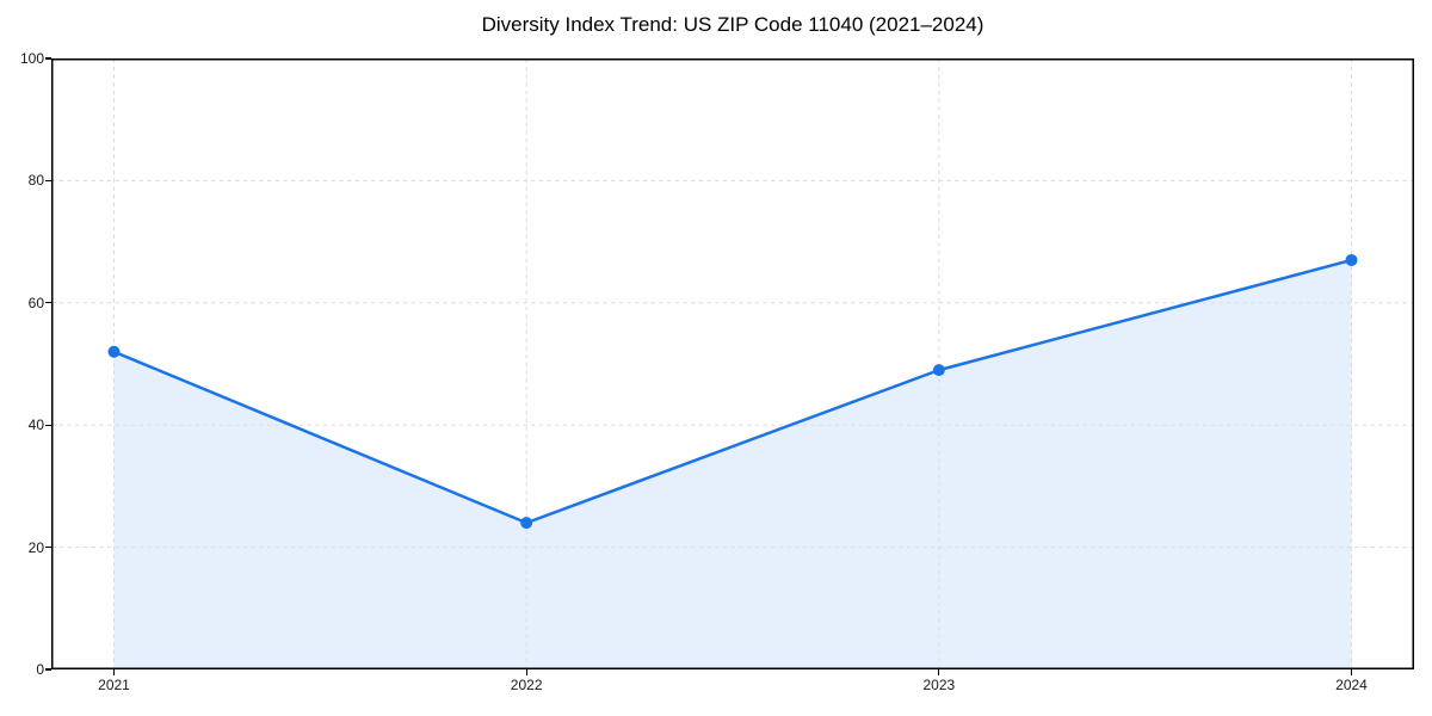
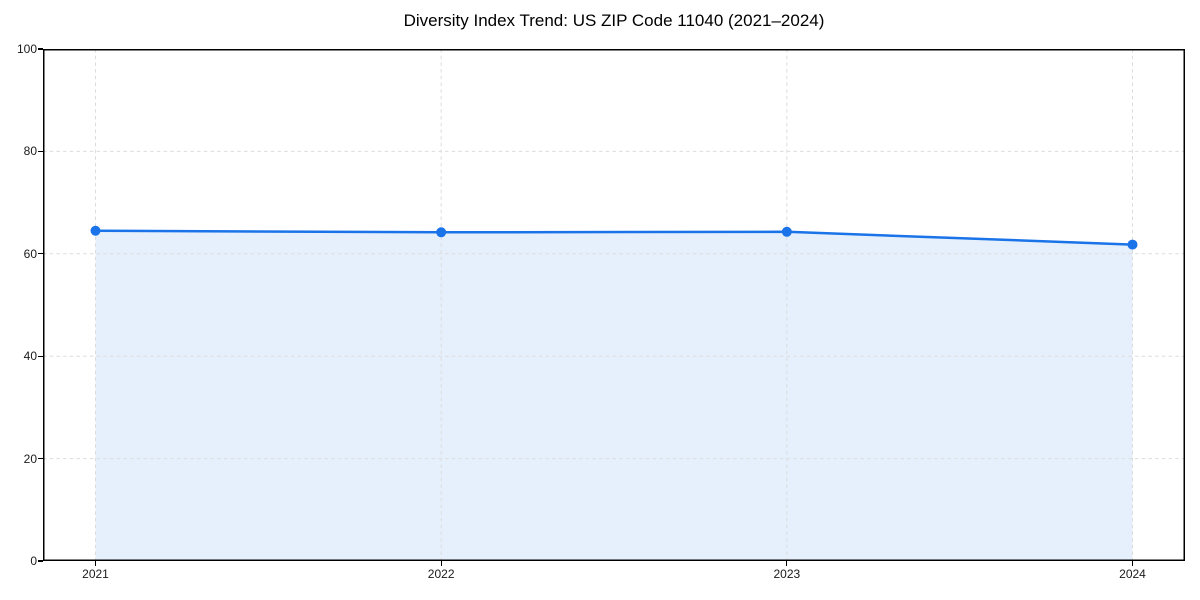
2021: 52 -> 64
2022: 24 -> 64
2023: 49 -> 64
2024: 67 -> 62
